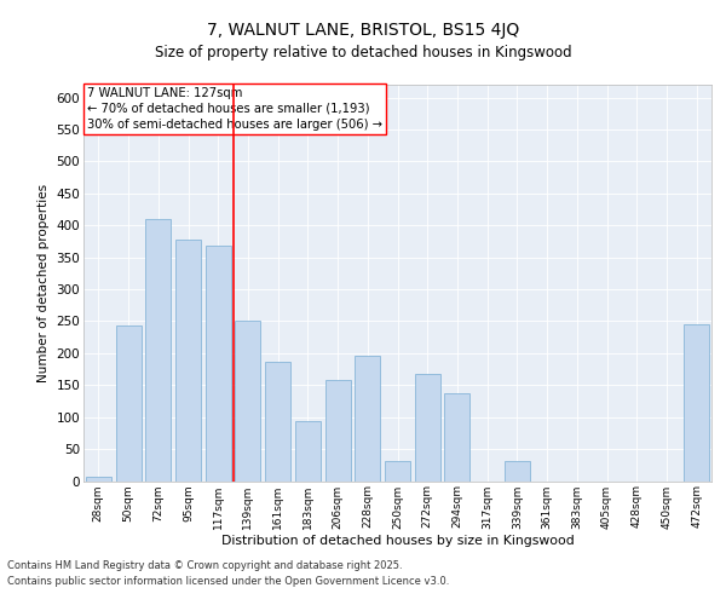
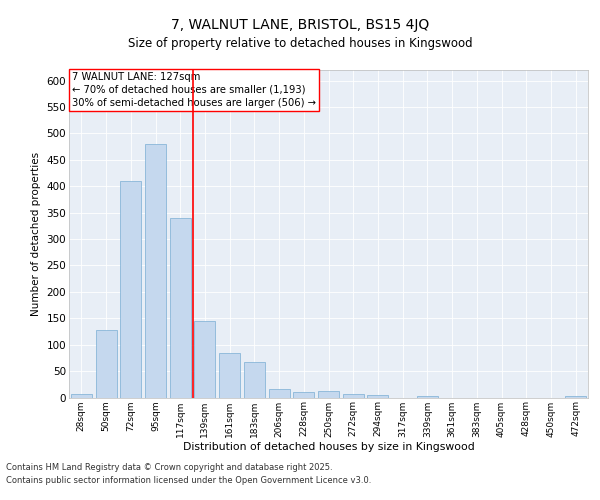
50sqm: 244 -> 127
95sqm: 378 -> 480
117sqm: 368 -> 340
139sqm: 250 -> 145
161sqm: 186 -> 85
183sqm: 94 -> 67
206sqm: 158 -> 17
228sqm: 196 -> 11
250sqm: 32 -> 13
272sqm: 168 -> 6
294sqm: 138 -> 5
339sqm: 32 -> 2
472sqm: 246 -> 3
